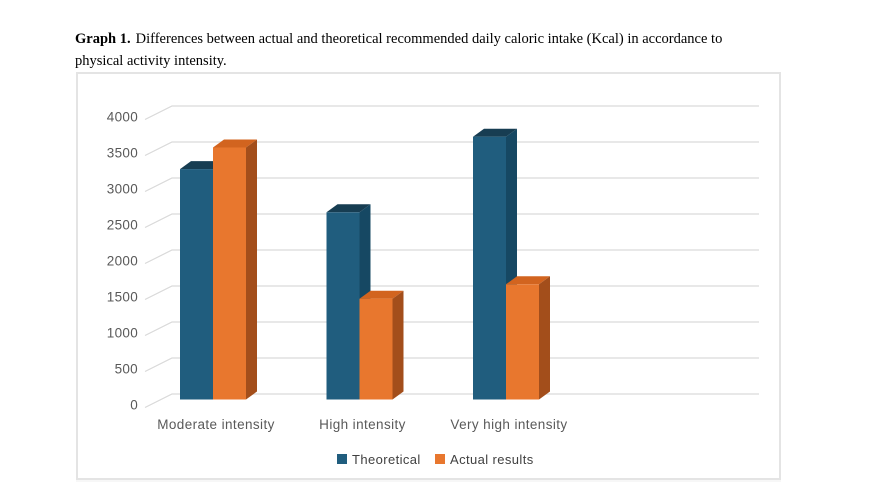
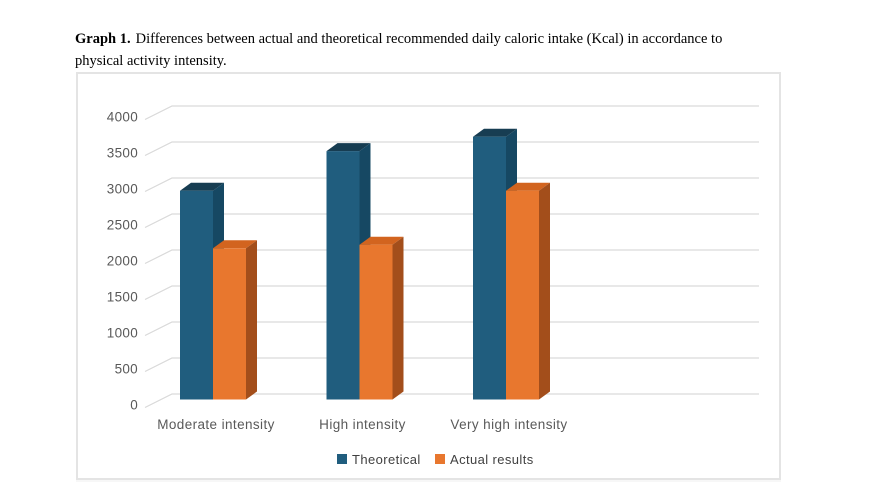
Theoretical/Moderate intensity: 3200 -> 2900
Actual results/Moderate intensity: 3500 -> 2100
Theoretical/High intensity: 2600 -> 3400
Actual results/High intensity: 1400 -> 2200
Actual results/Very high intensity: 1600 -> 2900
